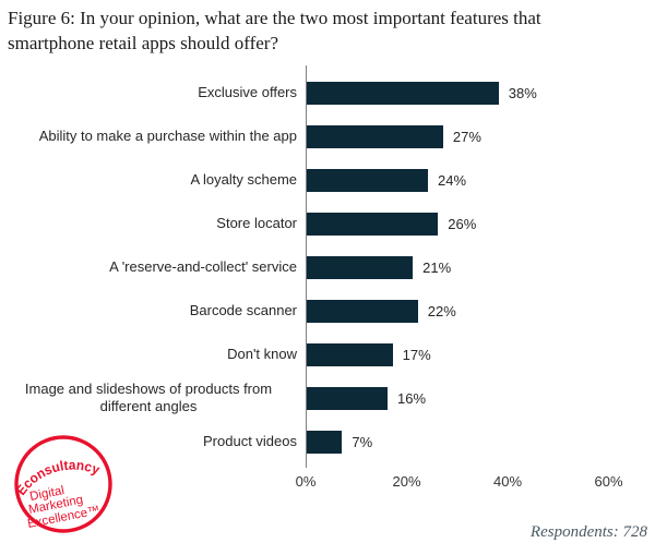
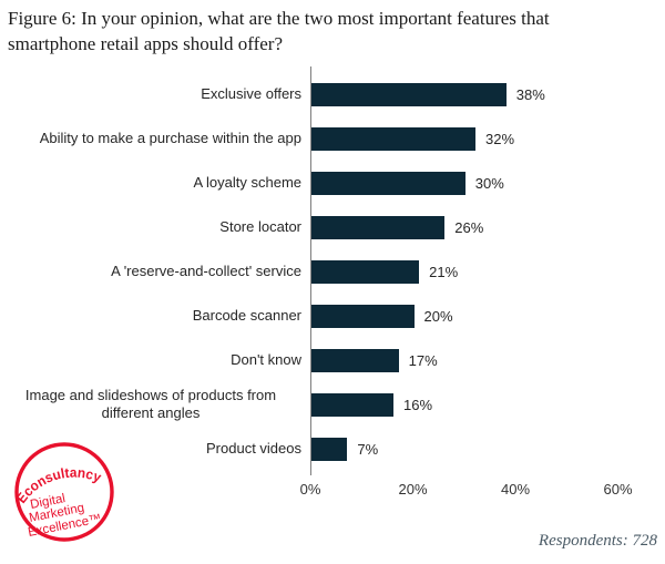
Ability to make a purchase within the app: 27% -> 32%
A loyalty scheme: 24% -> 30%
Barcode scanner: 22% -> 20%
